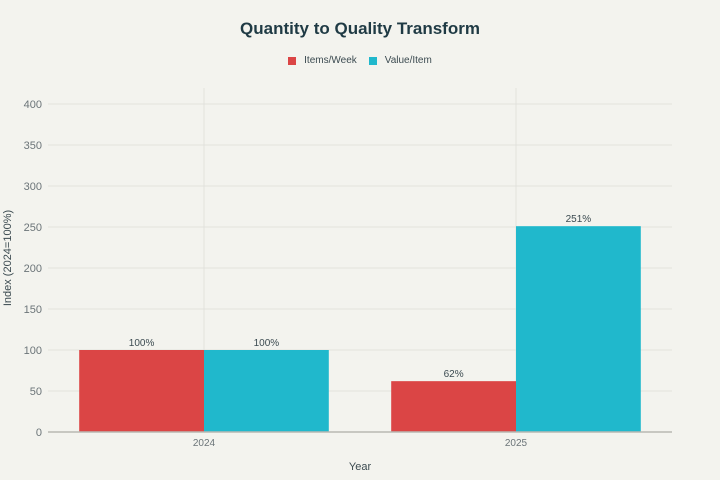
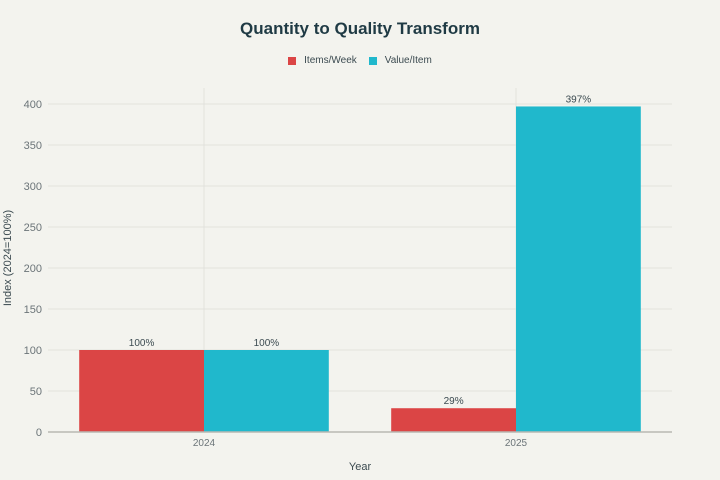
Items/Week/2025: 62% -> 29%
Value/Item/2025: 251% -> 397%
